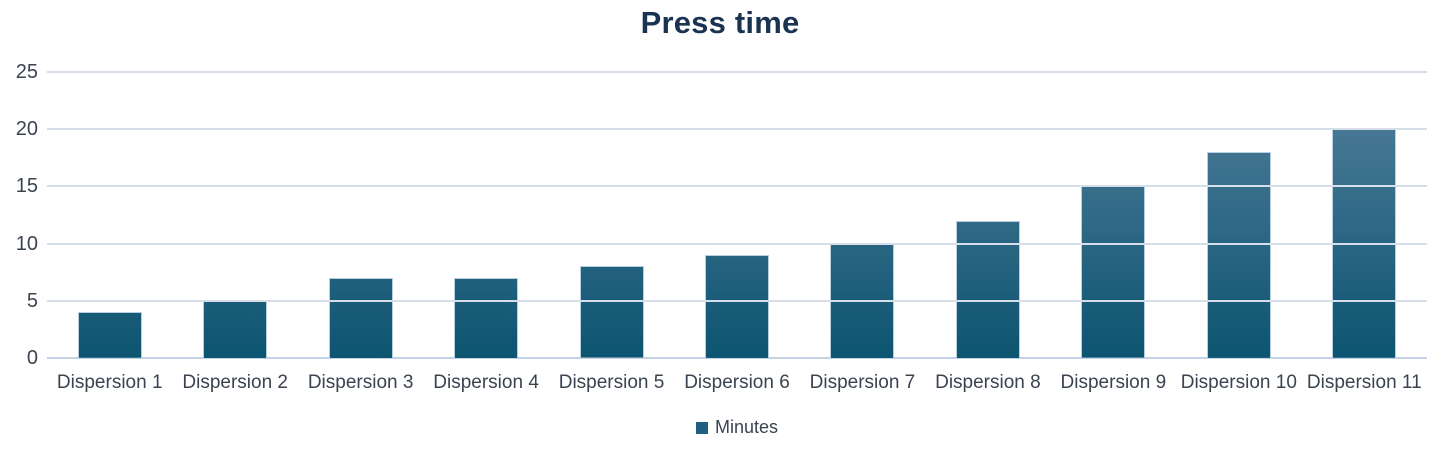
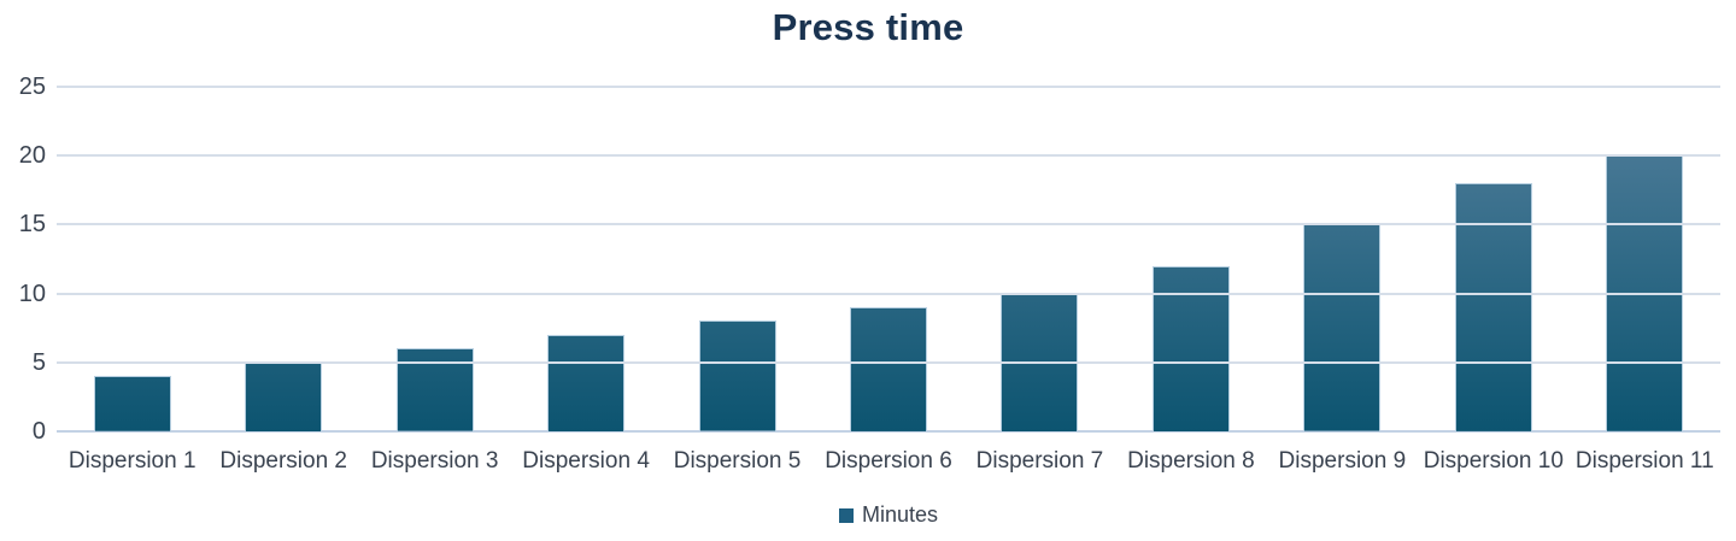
Dispersion 3: 7 -> 6
